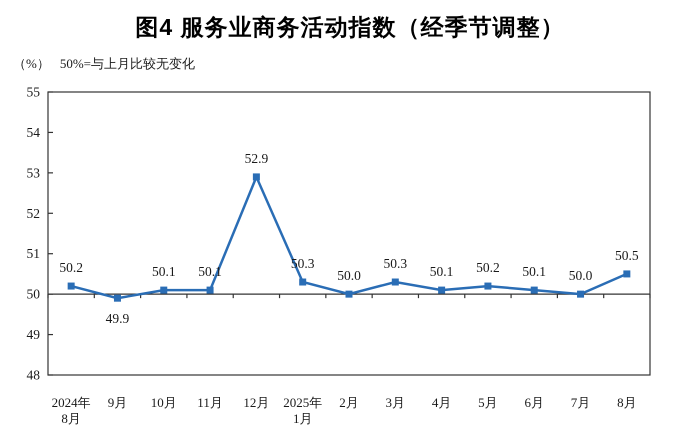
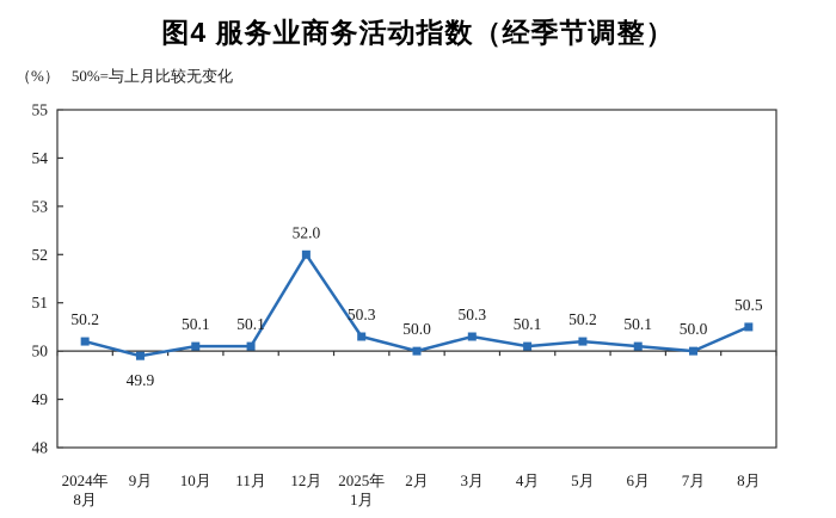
12月: 52.9 -> 52.0
